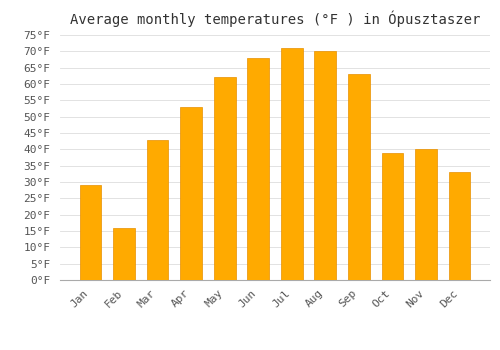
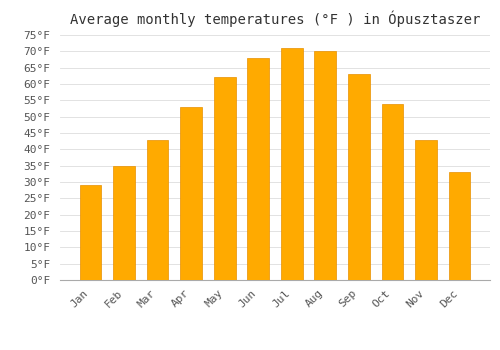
Feb: 16°F -> 35°F
Oct: 39°F -> 54°F
Nov: 40°F -> 43°F
